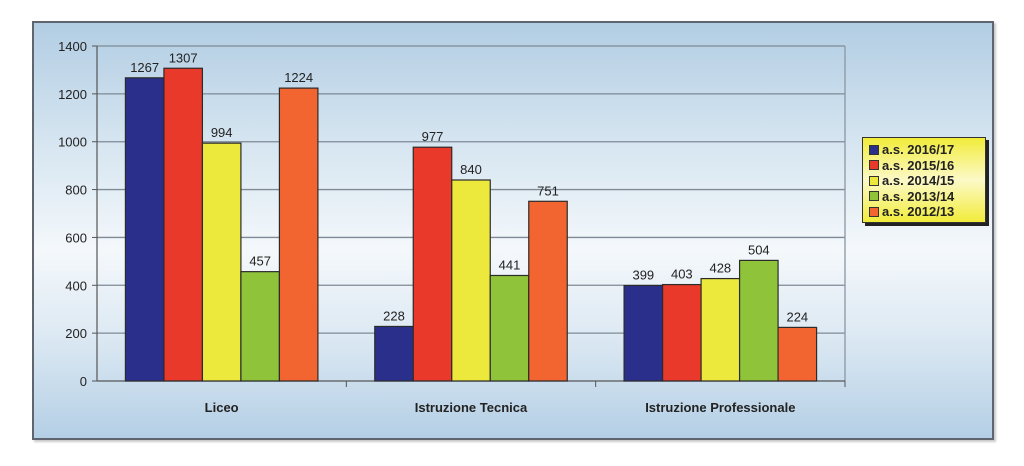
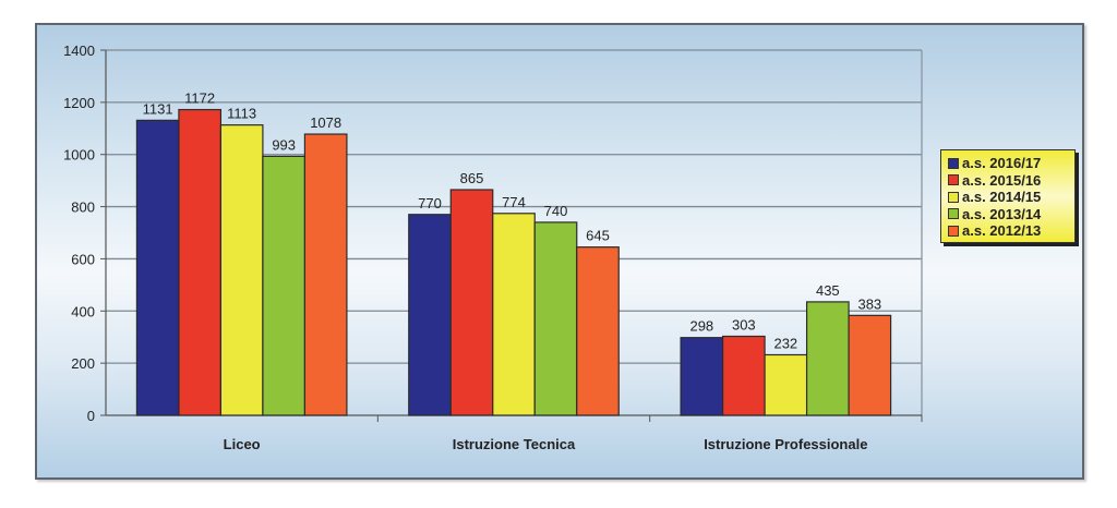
a.s. 2016/17/Liceo: 1267 -> 1131
a.s. 2015/16/Liceo: 1307 -> 1172
a.s. 2014/15/Liceo: 994 -> 1113
a.s. 2013/14/Liceo: 457 -> 993
a.s. 2012/13/Liceo: 1224 -> 1078
a.s. 2016/17/Istruzione Tecnica: 228 -> 770
a.s. 2015/16/Istruzione Tecnica: 977 -> 865
a.s. 2014/15/Istruzione Tecnica: 840 -> 774
a.s. 2013/14/Istruzione Tecnica: 441 -> 740
a.s. 2012/13/Istruzione Tecnica: 751 -> 645
a.s. 2016/17/Istruzione Professionale: 399 -> 298
a.s. 2015/16/Istruzione Professionale: 403 -> 303
a.s. 2014/15/Istruzione Professionale: 428 -> 232
a.s. 2013/14/Istruzione Professionale: 504 -> 435
a.s. 2012/13/Istruzione Professionale: 224 -> 383
